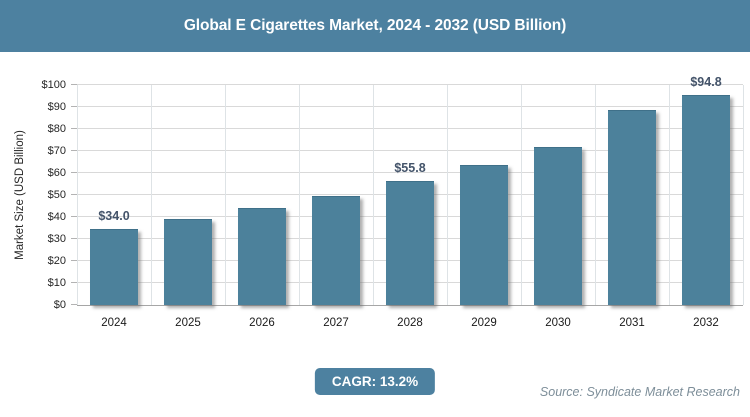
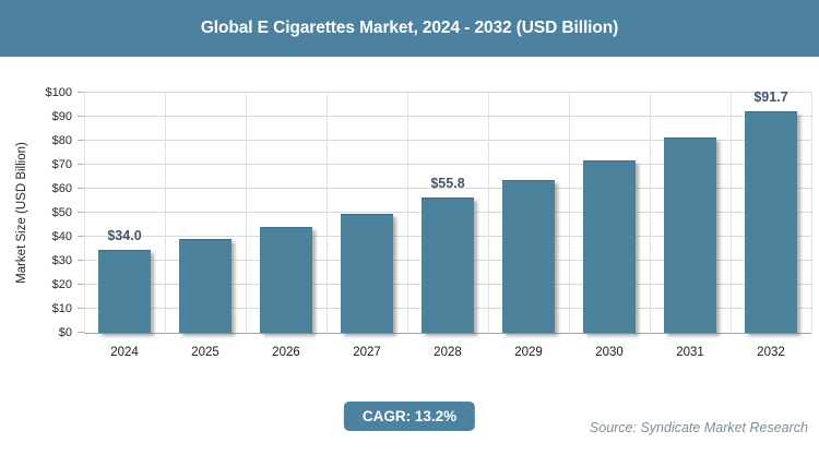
2031: $88 -> $81
2032: $94.8 -> $91.7
